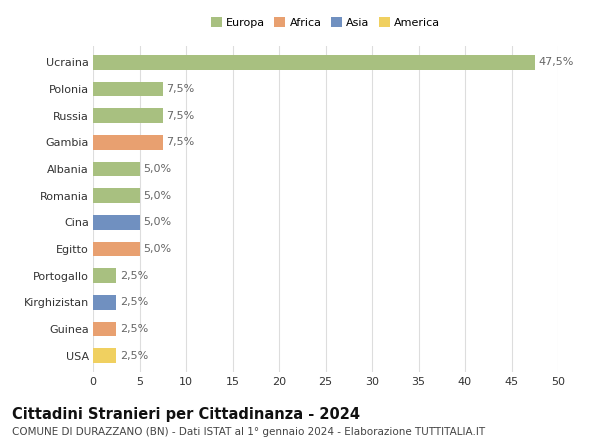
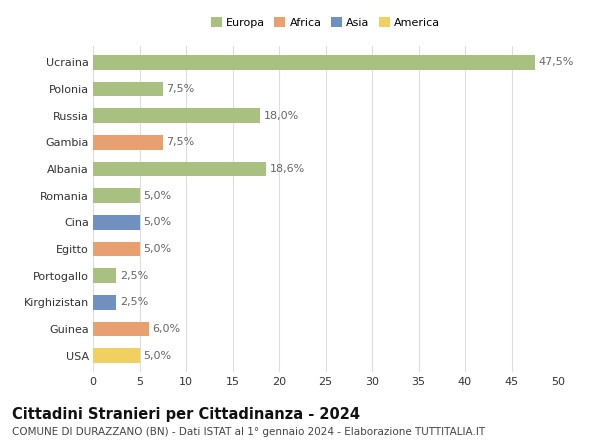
Russia: 7,5% -> 18,0%
Albania: 5,0% -> 18,6%
Guinea: 2,5% -> 6,0%
USA: 2,5% -> 5,0%
